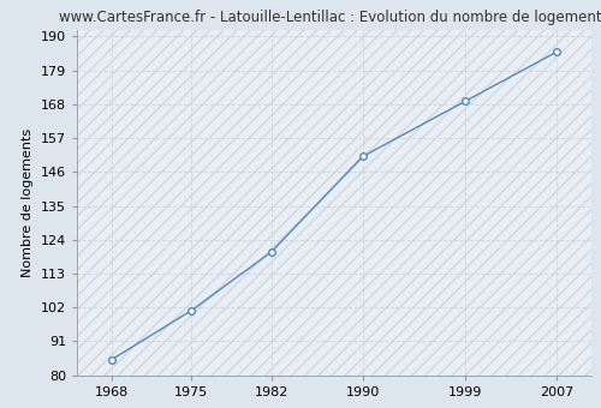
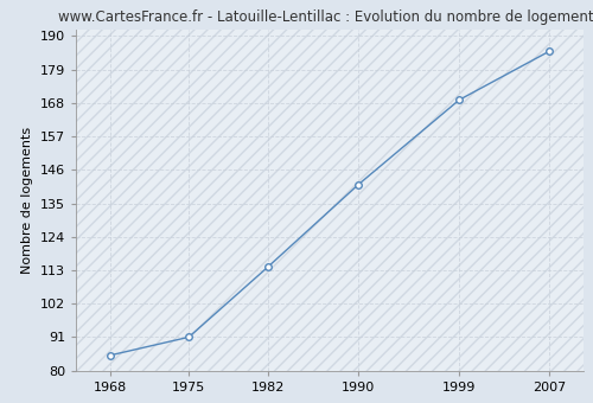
1975: 101 -> 91
1982: 120 -> 114
1990: 151 -> 141
